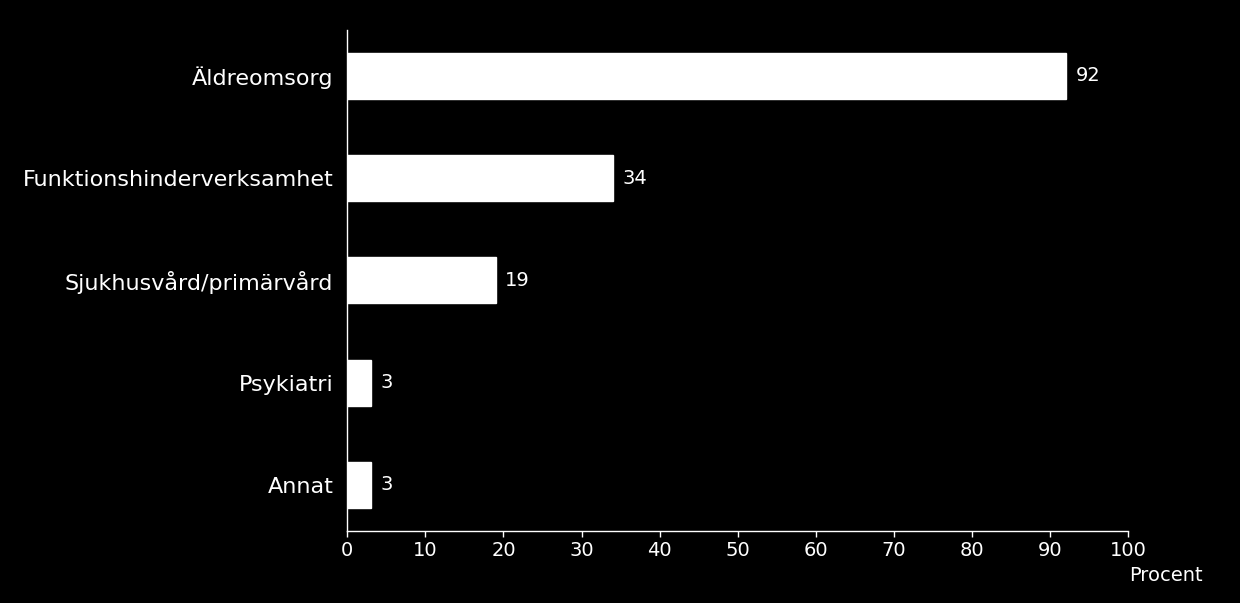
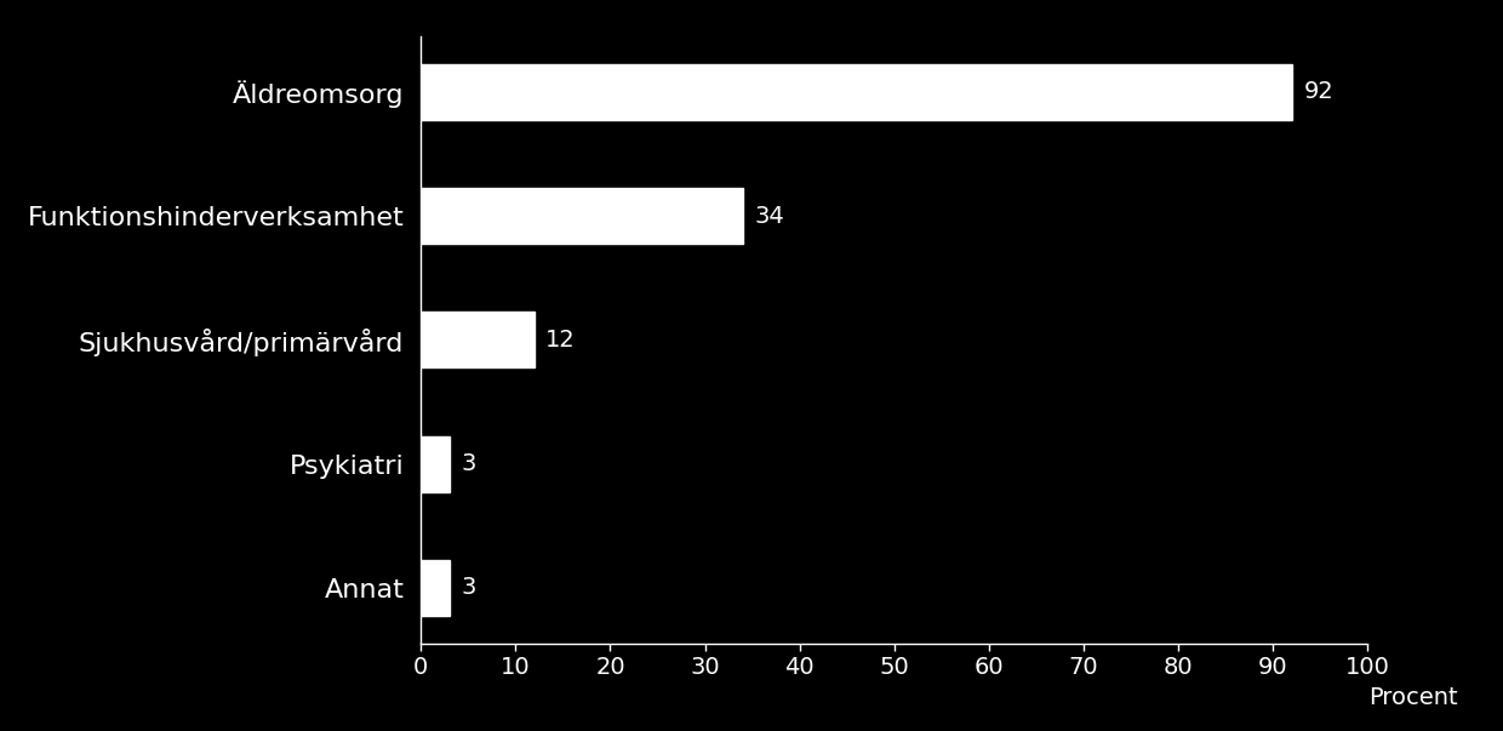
Sjukhusvård/primärvård: 19 -> 12
